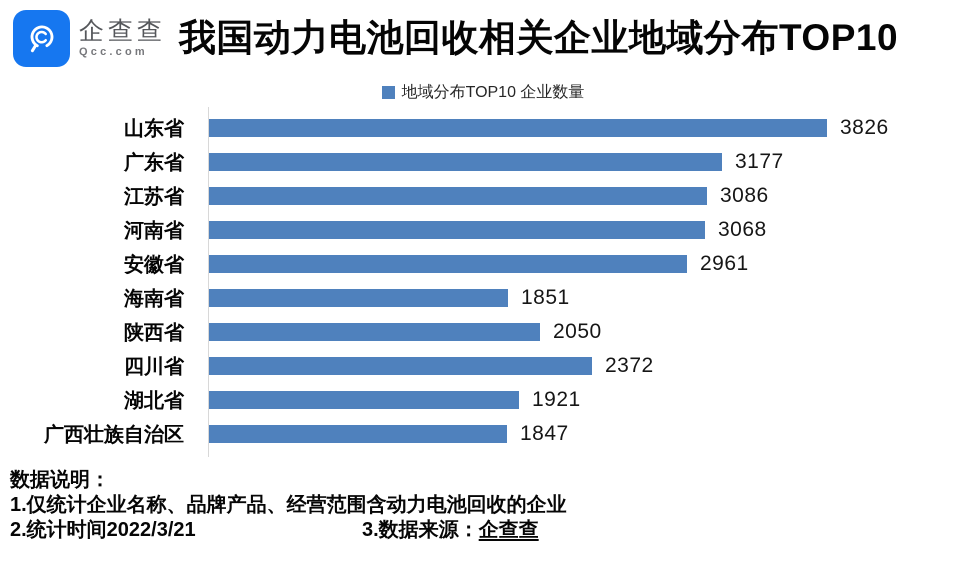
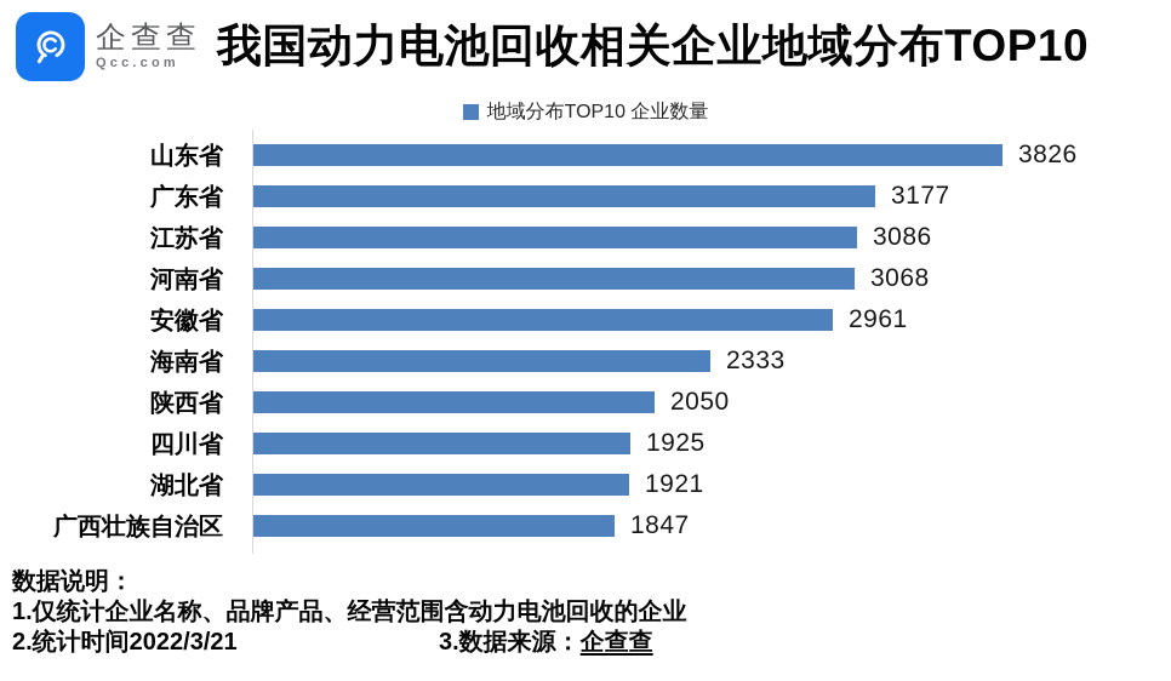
海南省: 1851 -> 2333
四川省: 2372 -> 1925
